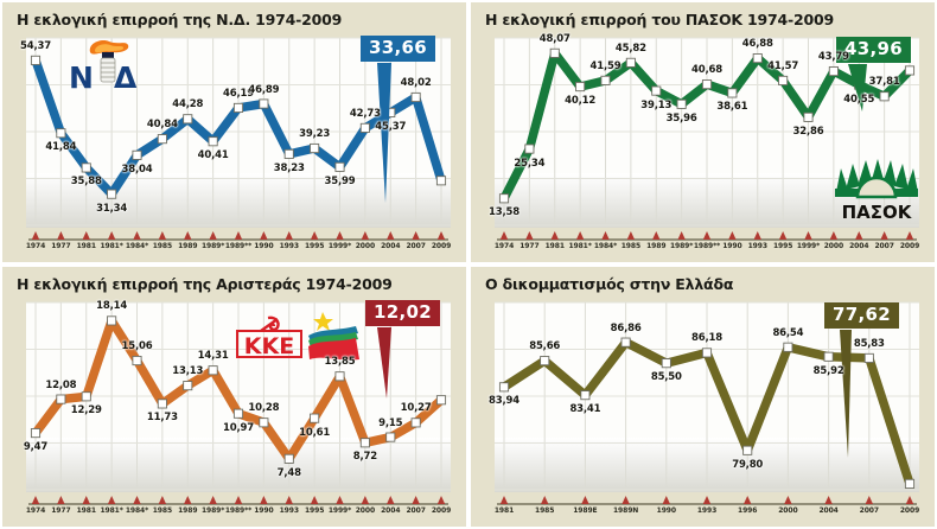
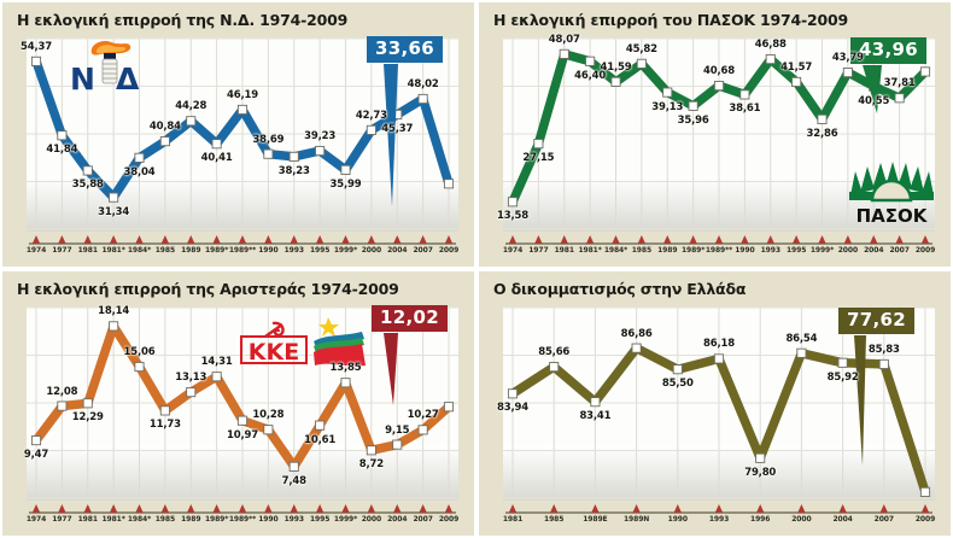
Η εκλογική επιρροή της Ν.Δ. 1974-2009/1990: 46,89 -> 38,69
Η εκλογική επιρροή του ΠΑΣΟΚ 1974-2009/1977: 25,34 -> 27,15
Η εκλογική επιρροή του ΠΑΣΟΚ 1974-2009/1981*: 40,12 -> 46,40
